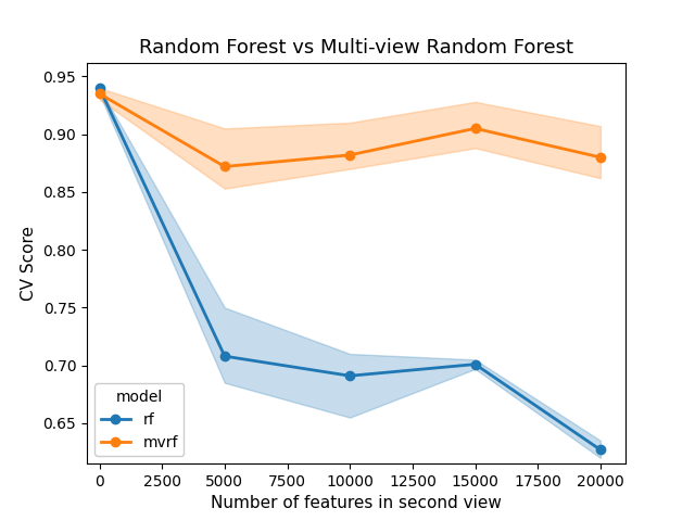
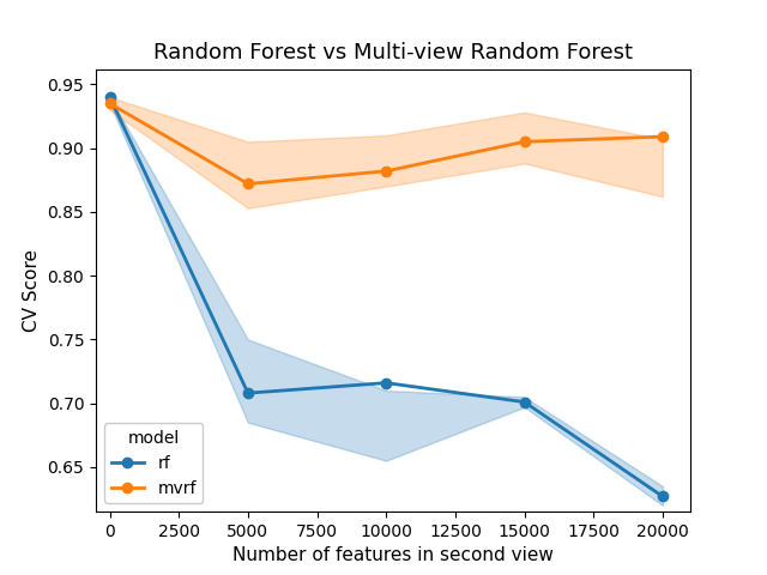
rf/10000: 0.691 -> 0.716
mvrf/20000: 0.880 -> 0.909
